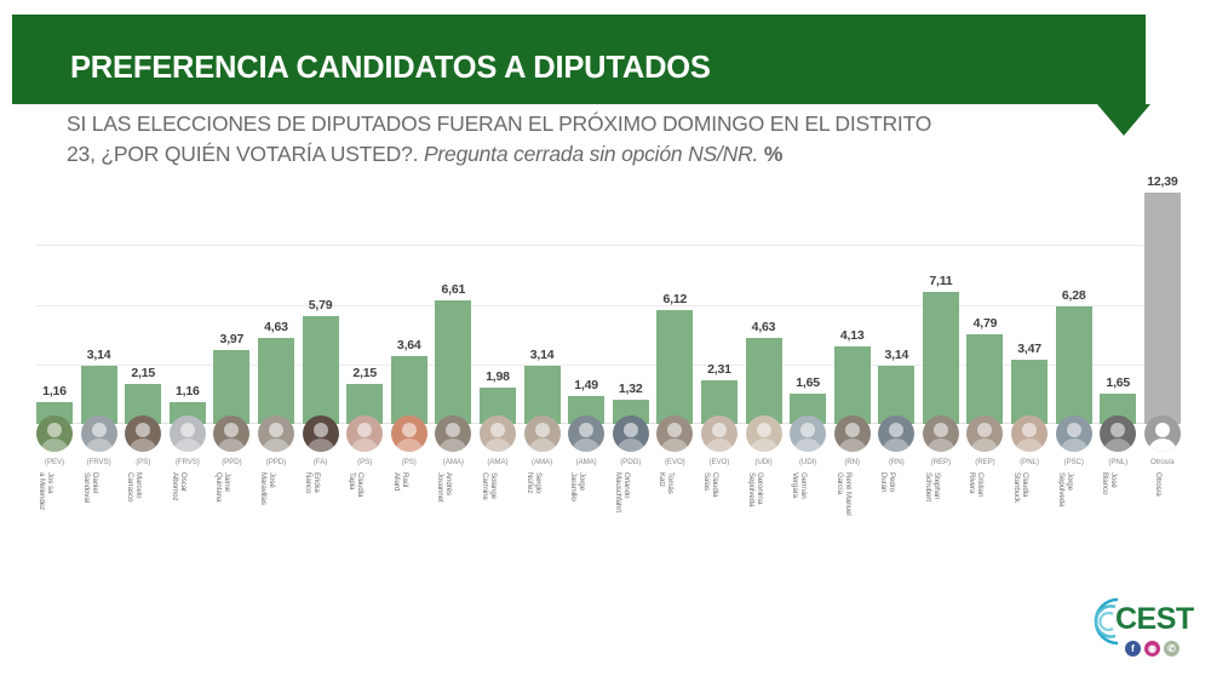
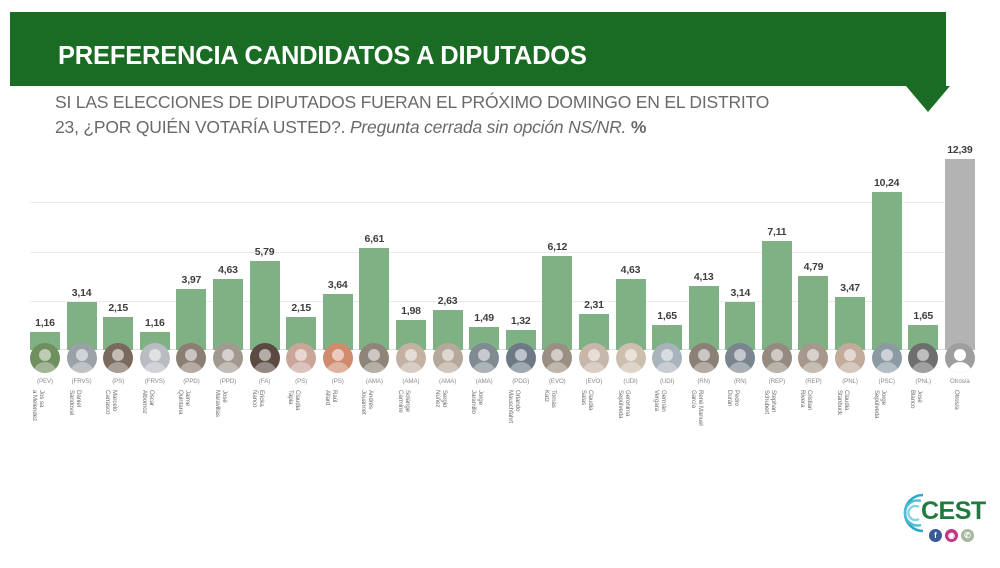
Sergio Núñez: 3,14 -> 2,63
Jorge Sepúlveda: 6,28 -> 10,24
